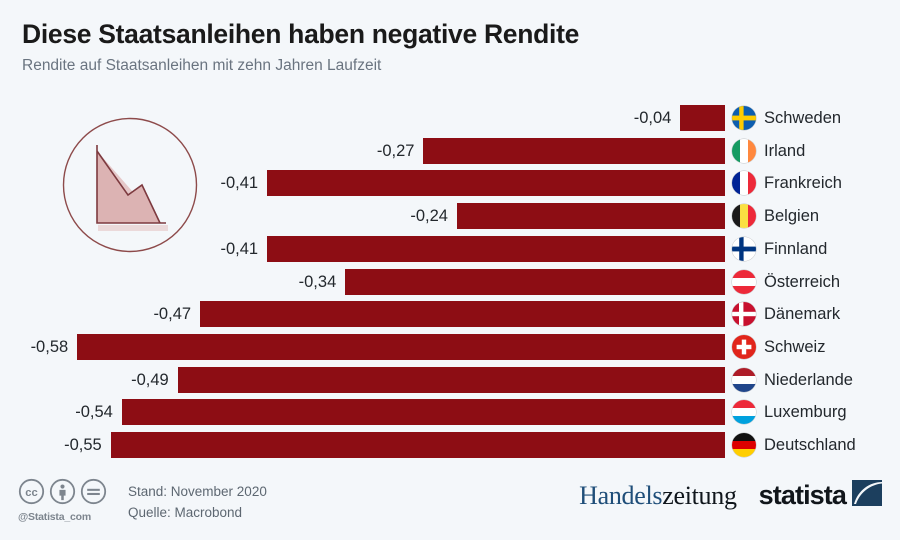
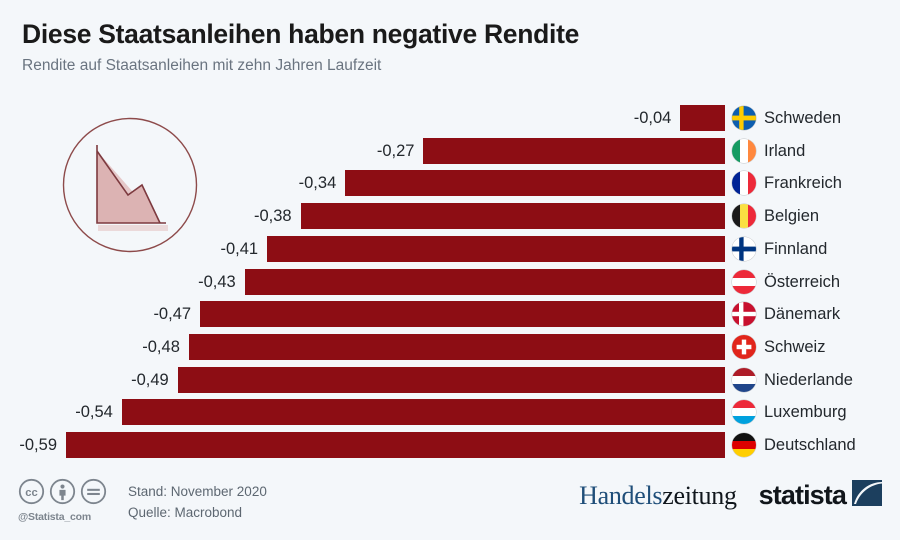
Frankreich: -0,41 -> -0,34
Belgien: -0,24 -> -0,38
Österreich: -0,34 -> -0,43
Schweiz: -0,58 -> -0,48
Deutschland: -0,55 -> -0,59
